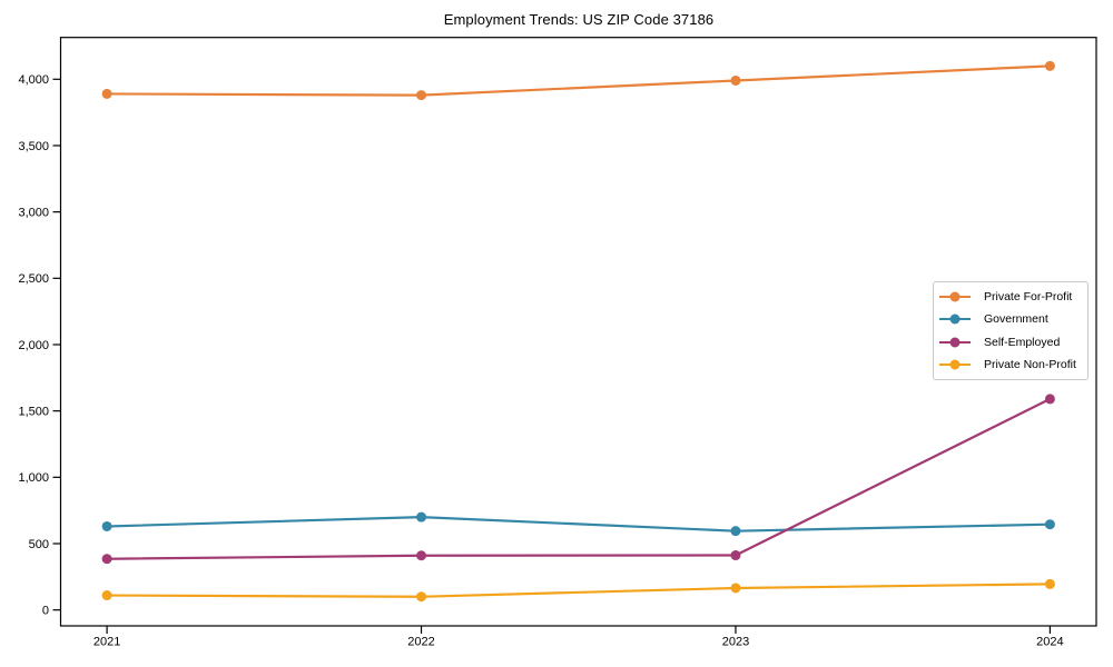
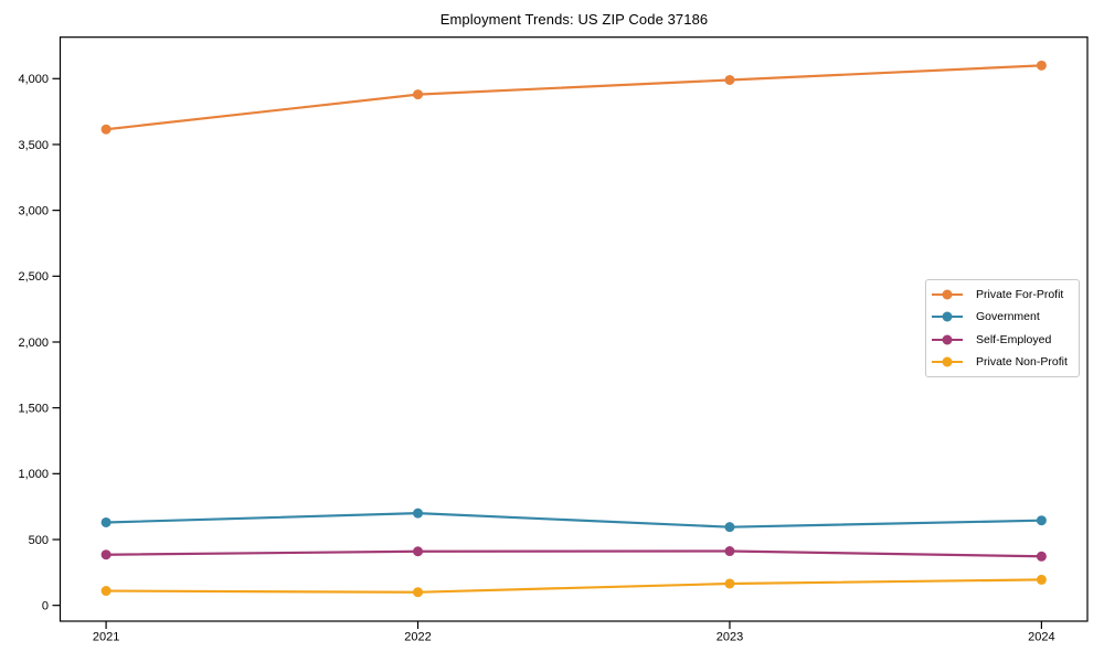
Private For-Profit/2021: 3890 -> 3620
Self-Employed/2024: 1590 -> 370
